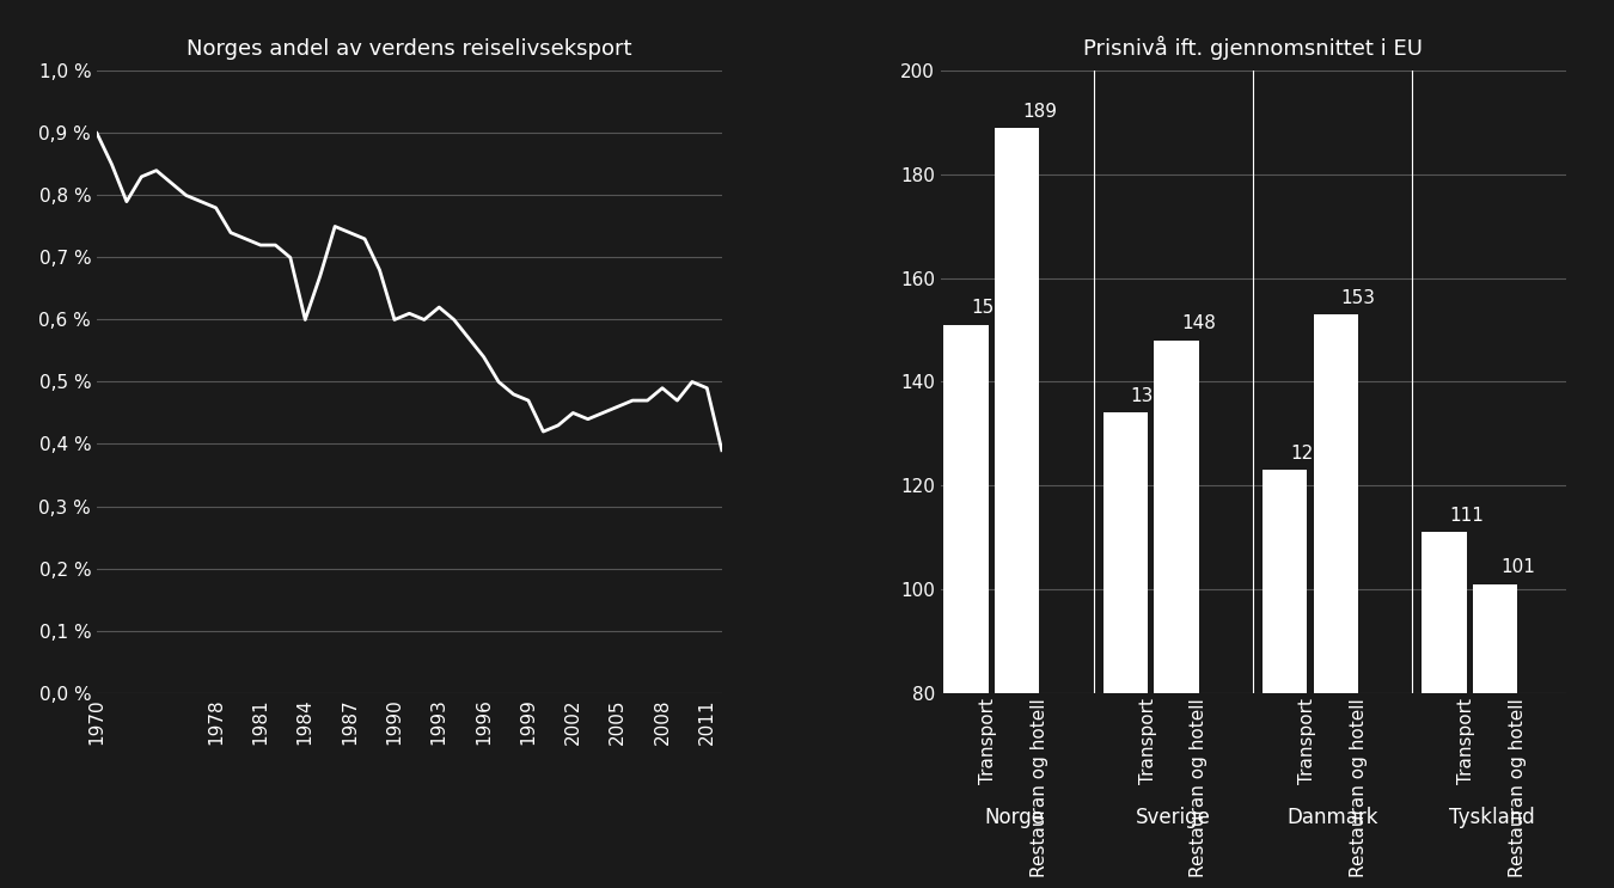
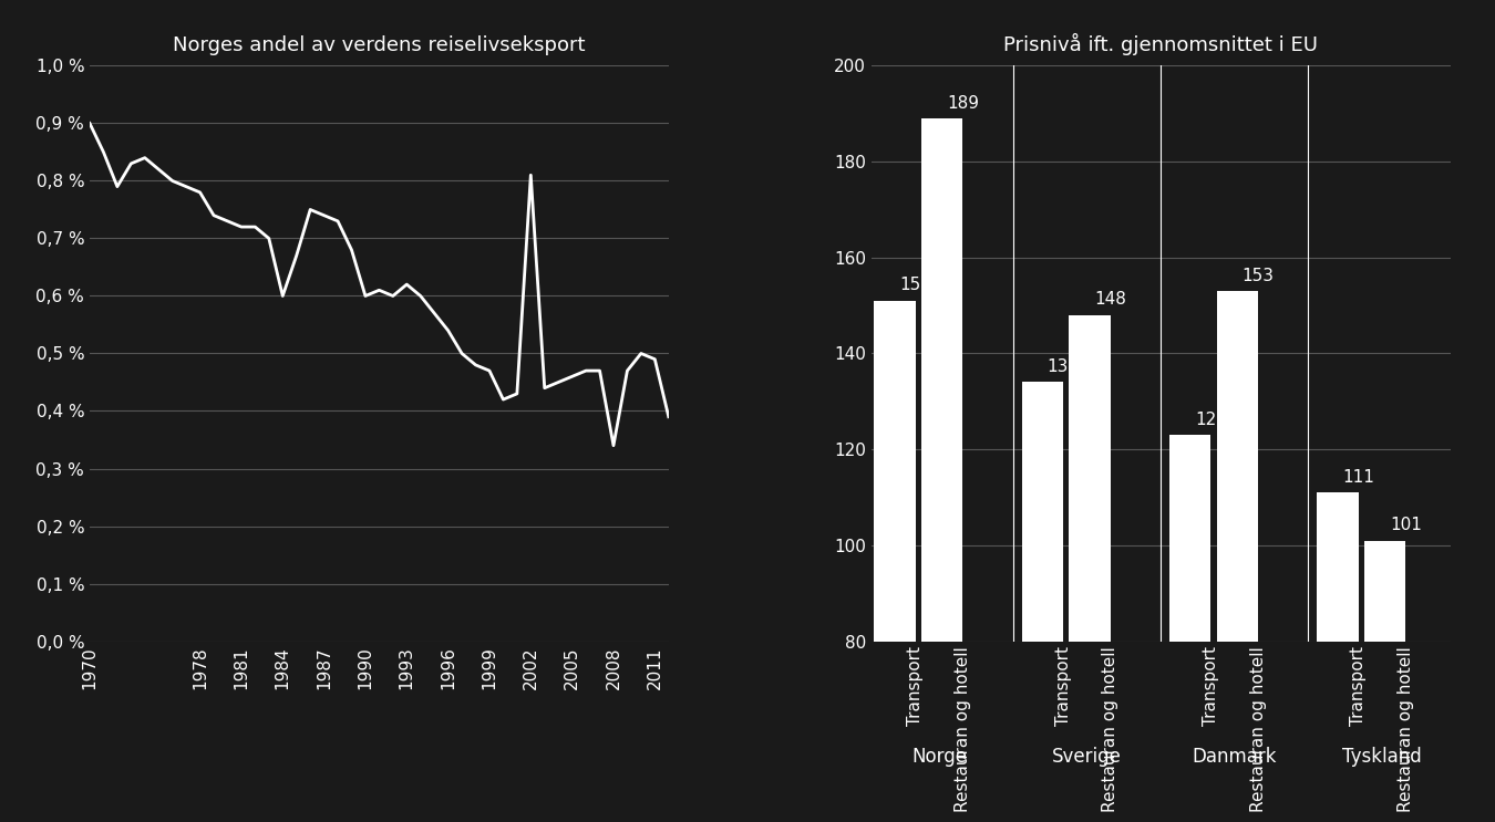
Norges andel av verdens reiselivseksport/2002: 0,45 % -> 0,81 %
Norges andel av verdens reiselivseksport/2008: 0,49 % -> 0,34 %
